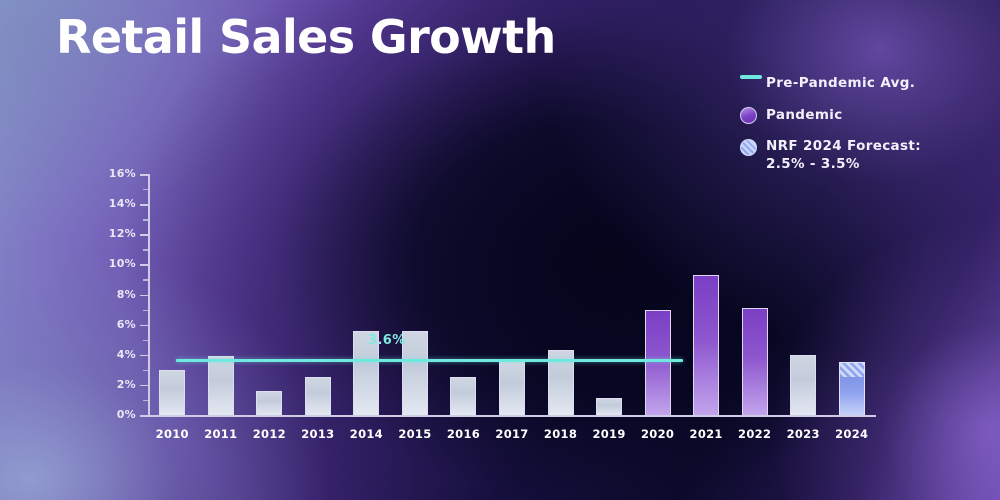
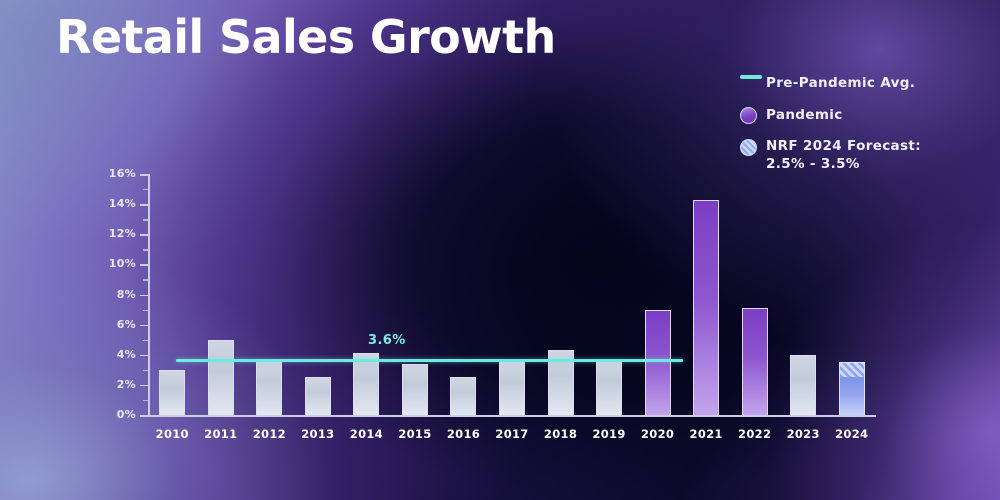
2011: 3.9% -> 5.0%
2012: 1.6% -> 3.7%
2014: 5.6% -> 4.1%
2015: 5.6% -> 3.4%
2019: 1.1% -> 3.7%
2021: 9.3% -> 14.3%
